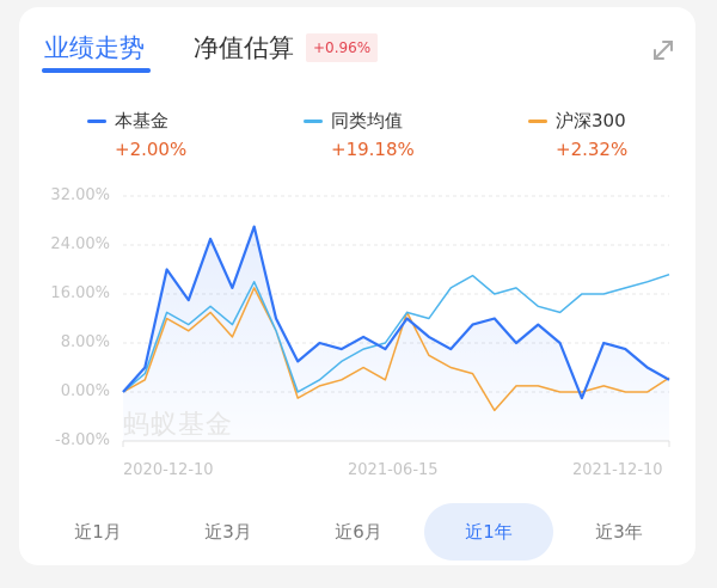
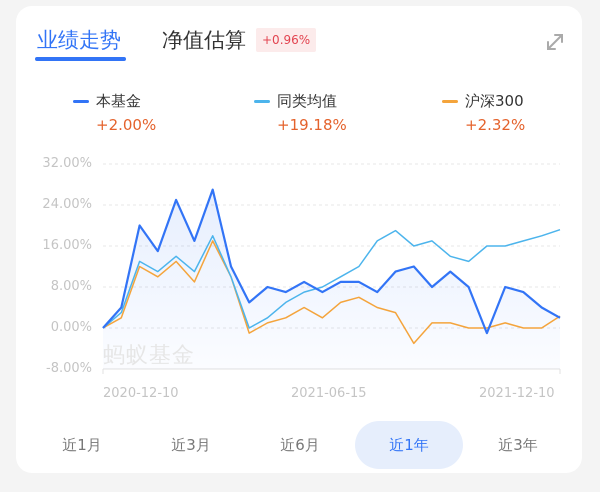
本基金/2021-06-15: 12% -> 9%
同类均值/2021-06-15: 13% -> 10%
沪深300/2021-06-15: 13% -> 5%
